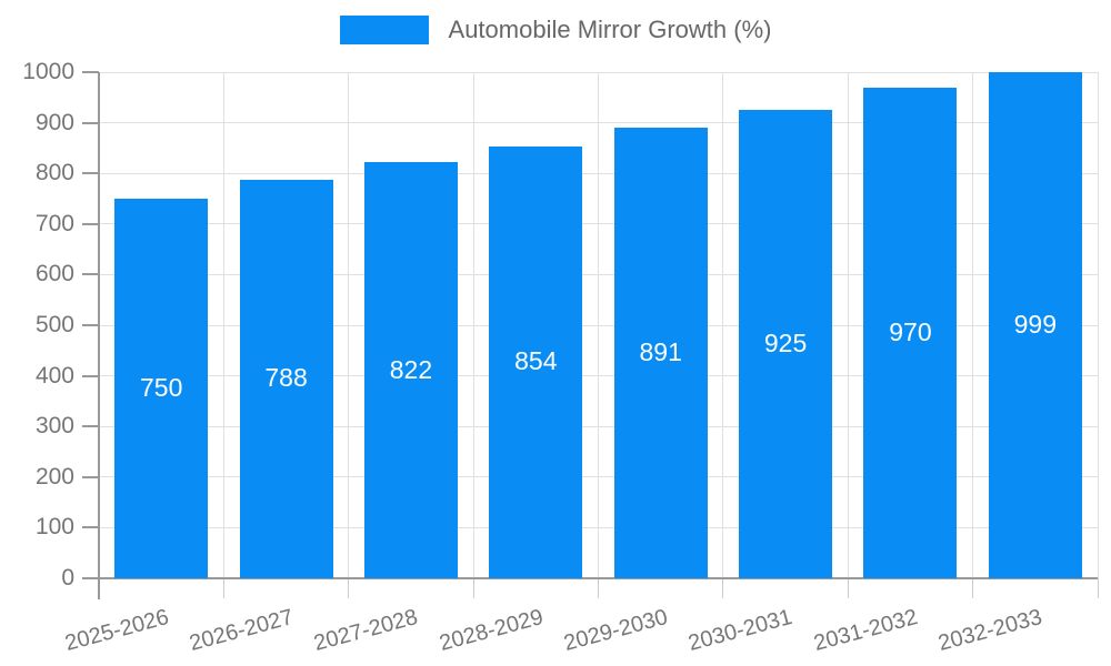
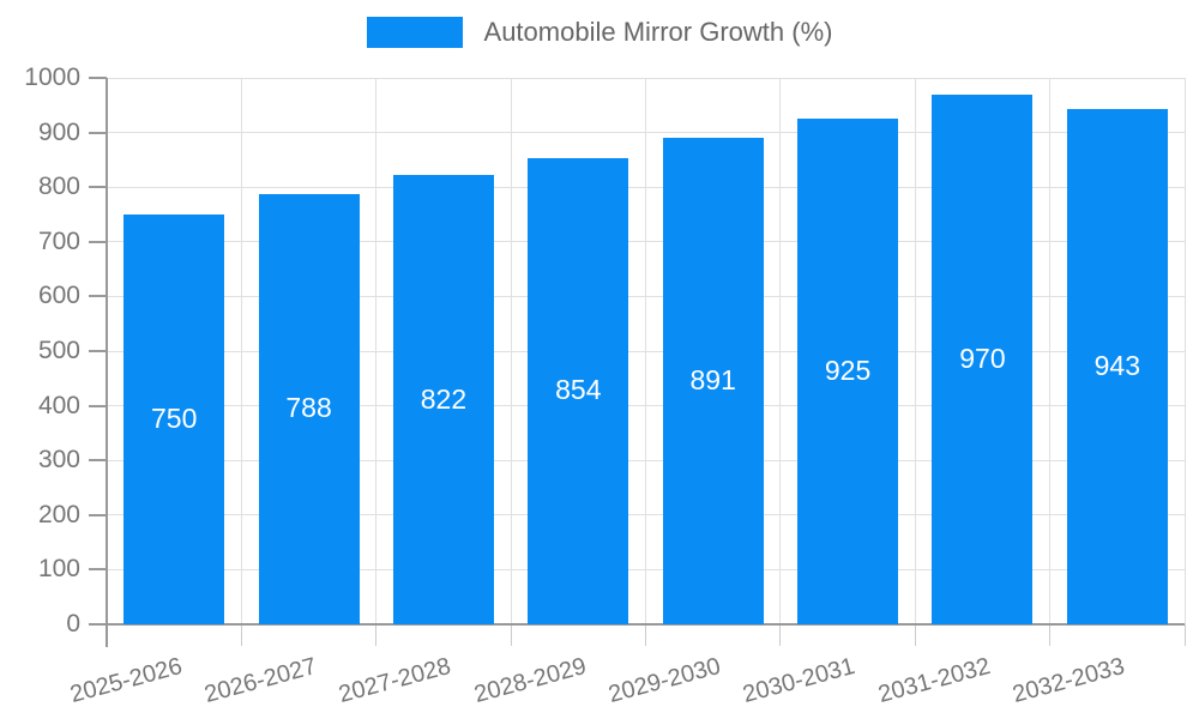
2032-2033: 999 -> 943
